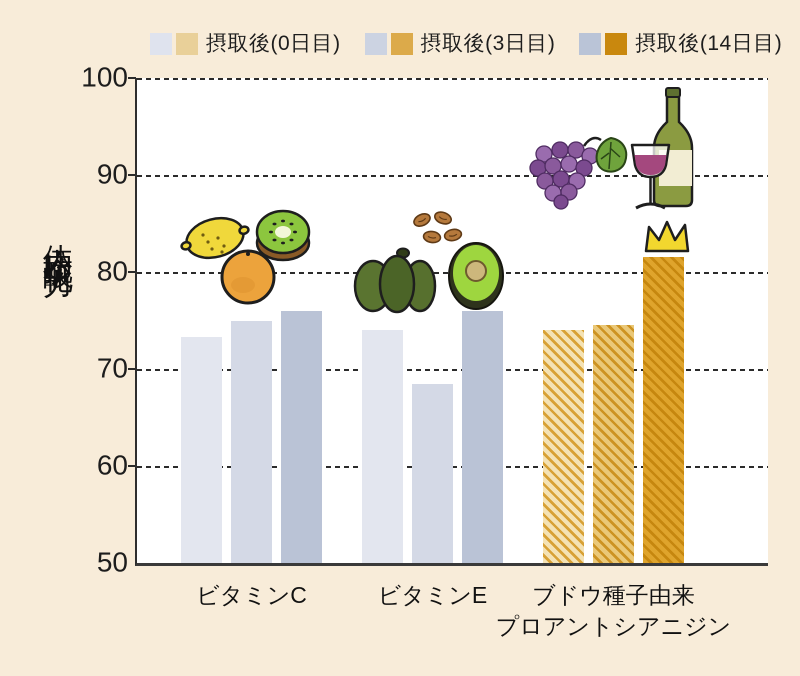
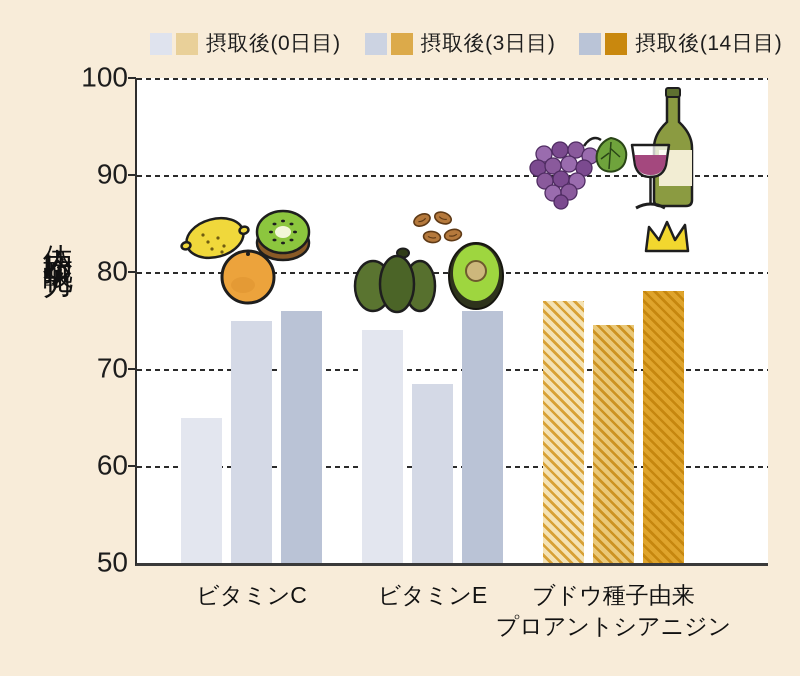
摂取後(0日目)/ビタミンC: 73 -> 65
摂取後(0日目)/ブドウ種子由来 プロアントシアニジン: 74 -> 77
摂取後(14日目)/ブドウ種子由来 プロアントシアニジン: 82 -> 78
